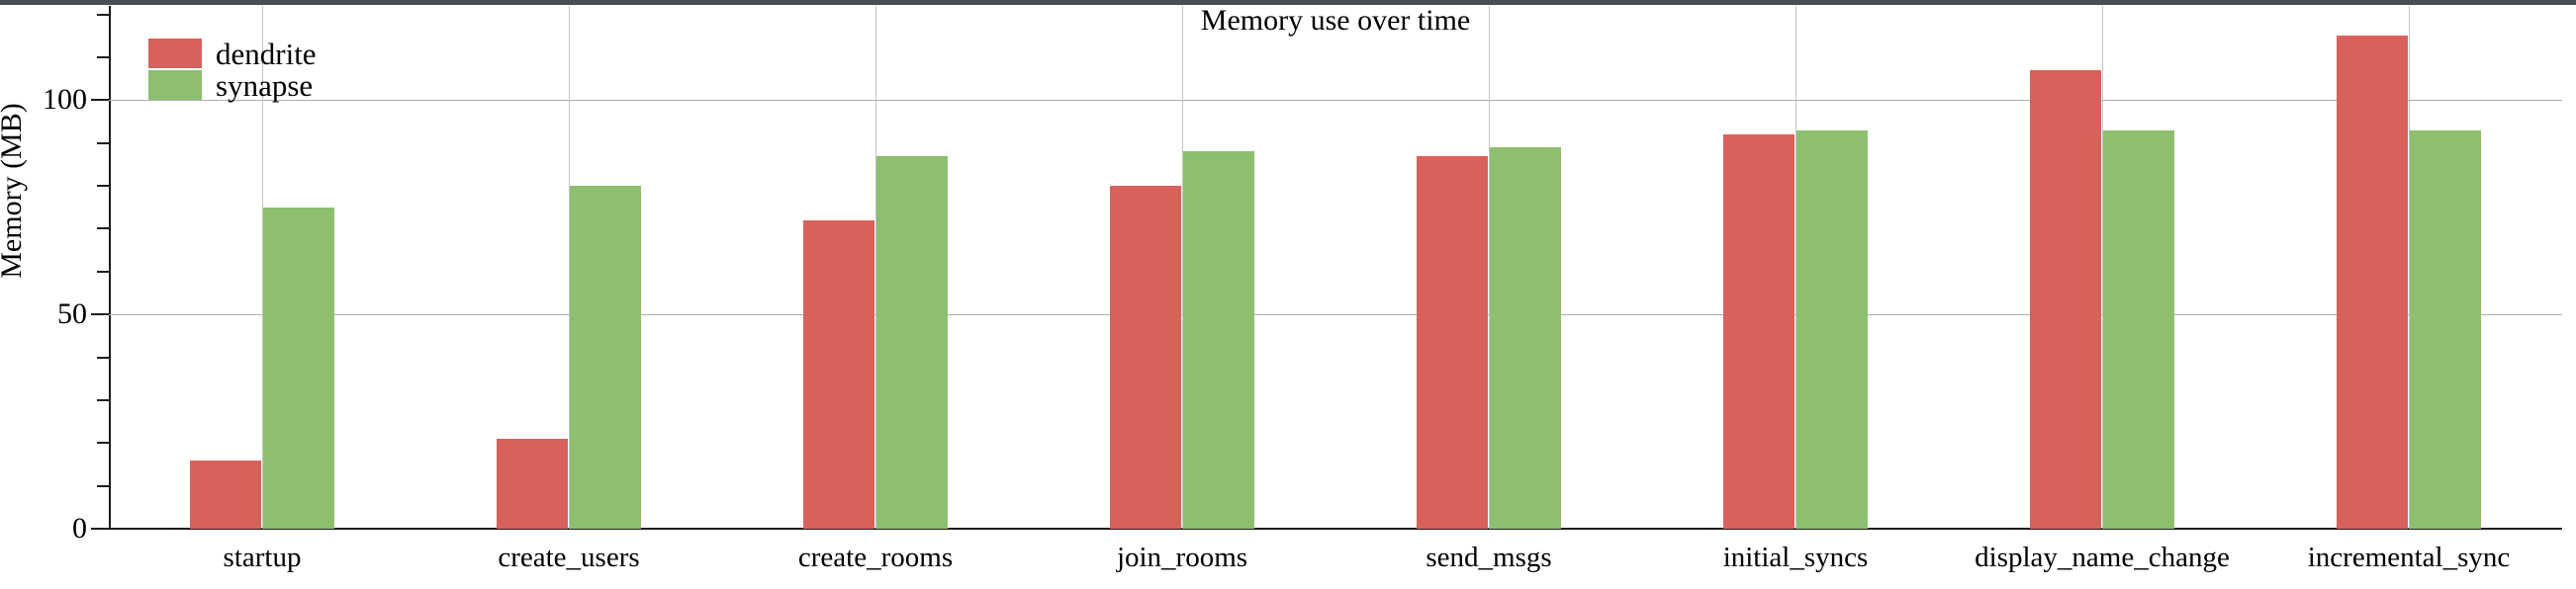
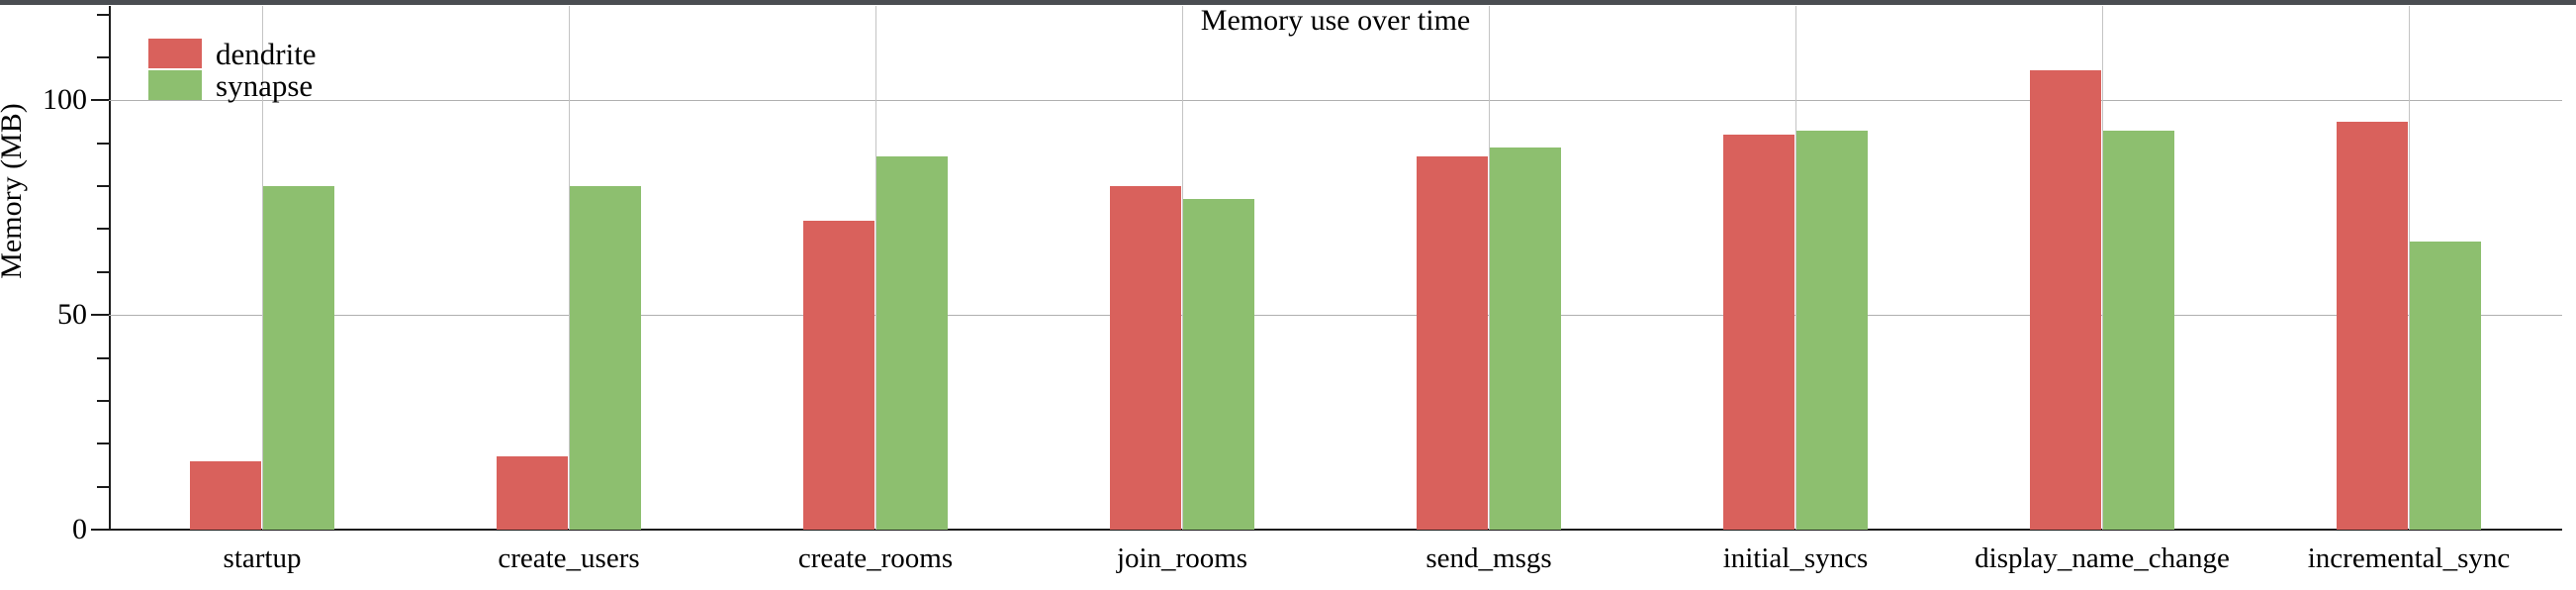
synapse/startup: 75 -> 80
dendrite/create_users: 21 -> 17
synapse/join_rooms: 88 -> 77
dendrite/incremental_sync: 115 -> 95
synapse/incremental_sync: 93 -> 67
